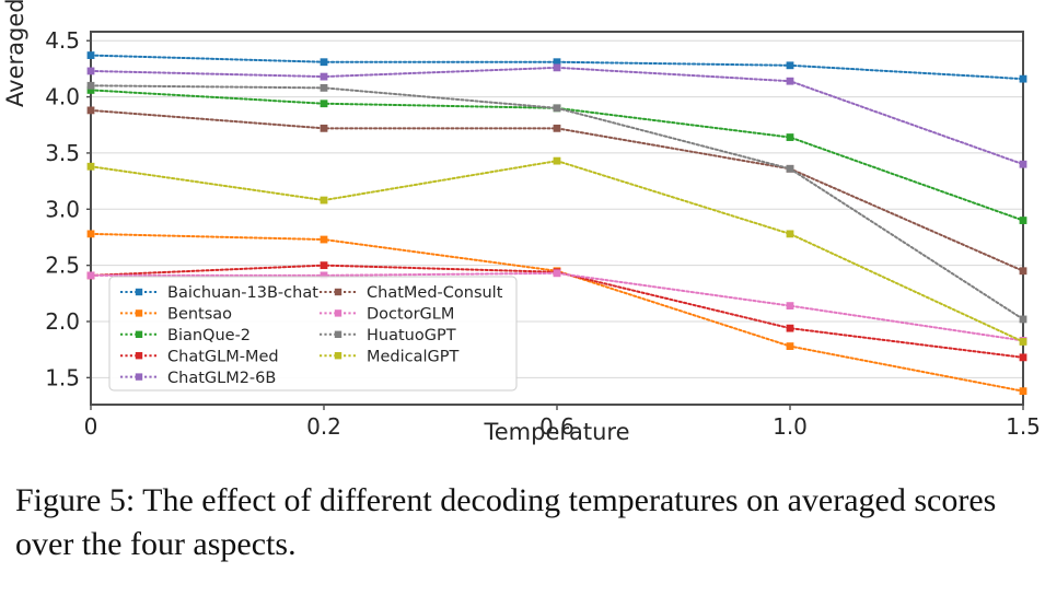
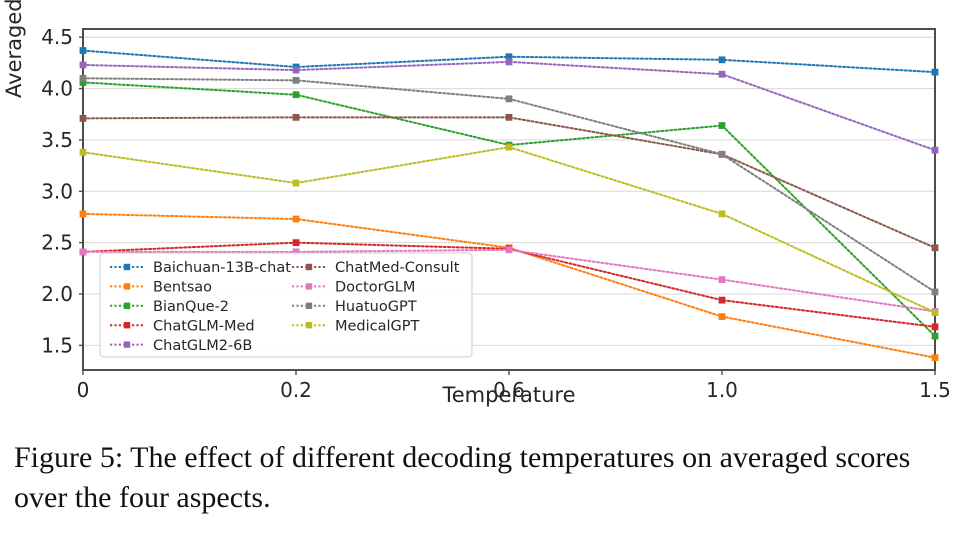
ChatMed-Consult/0: 3.88 -> 3.71
Baichuan-13B-chat/0.2: 4.31 -> 4.21
BianQue-2/0.6: 3.90 -> 3.45
BianQue-2/1.5: 2.90 -> 1.59
